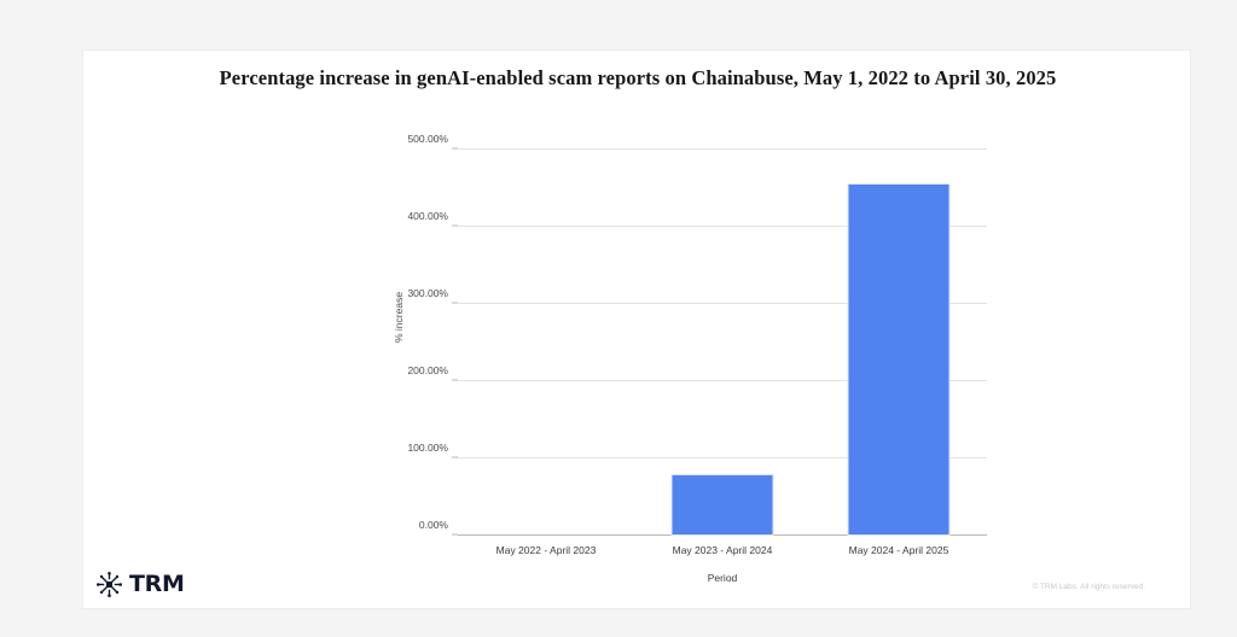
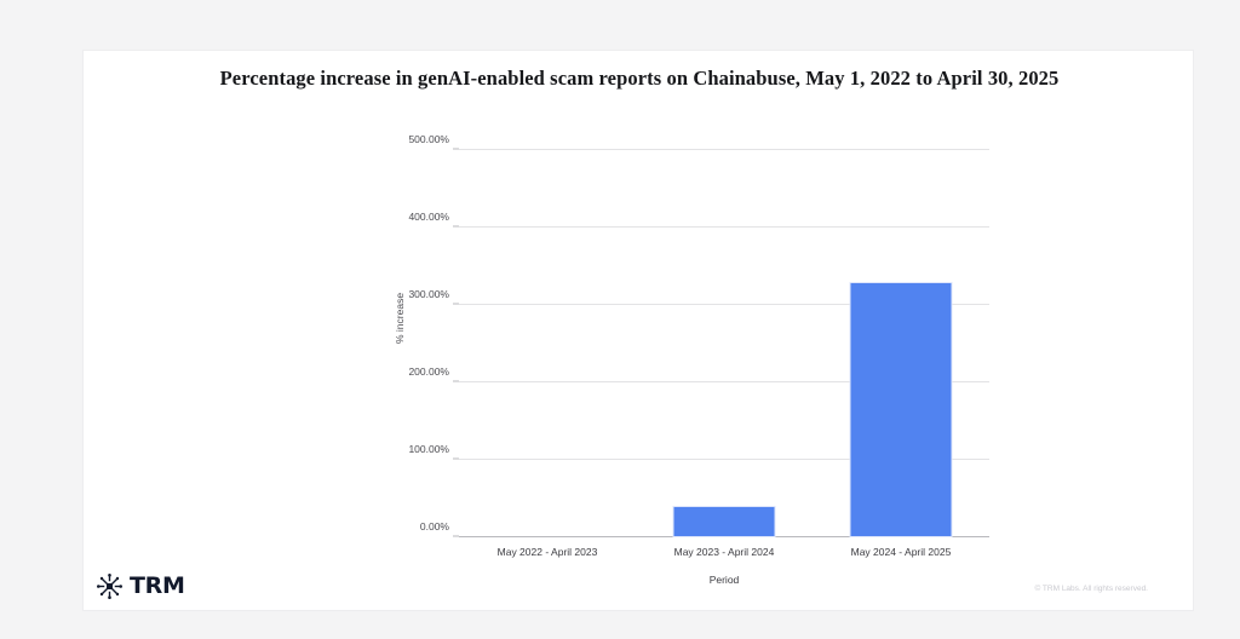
May 2023 - April 2024: 80% -> 40%
May 2024 - April 2025: 460% -> 330%
